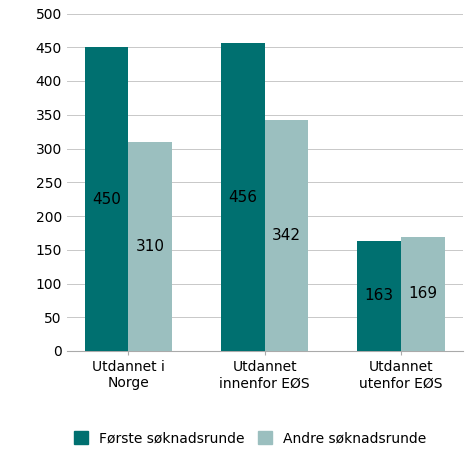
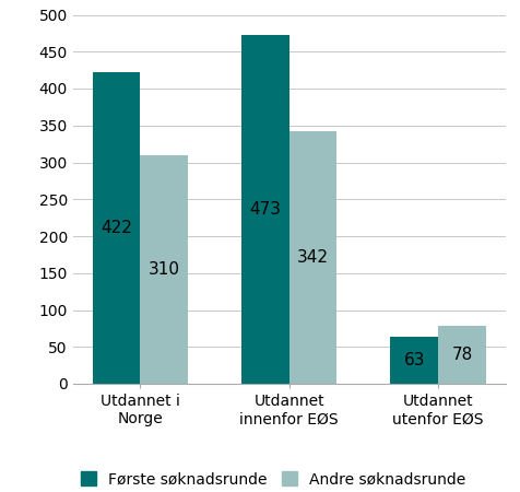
Første søknadsrunde/Utdannet i Norge: 450 -> 422
Første søknadsrunde/Utdannet innenfor EØS: 456 -> 473
Første søknadsrunde/Utdannet utenfor EØS: 163 -> 63
Andre søknadsrunde/Utdannet utenfor EØS: 169 -> 78
